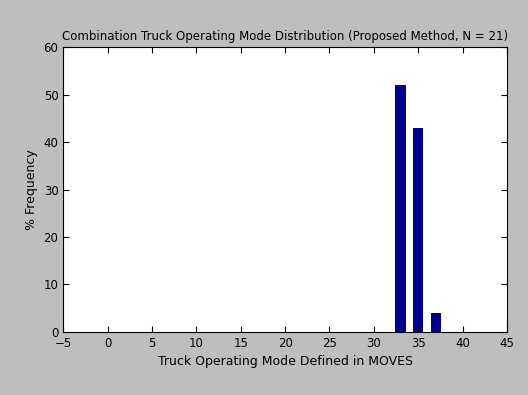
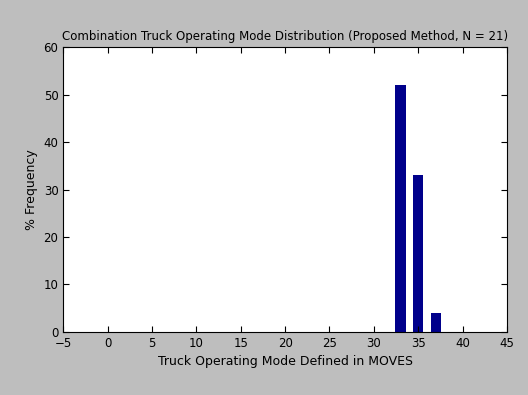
35: 43 -> 33
